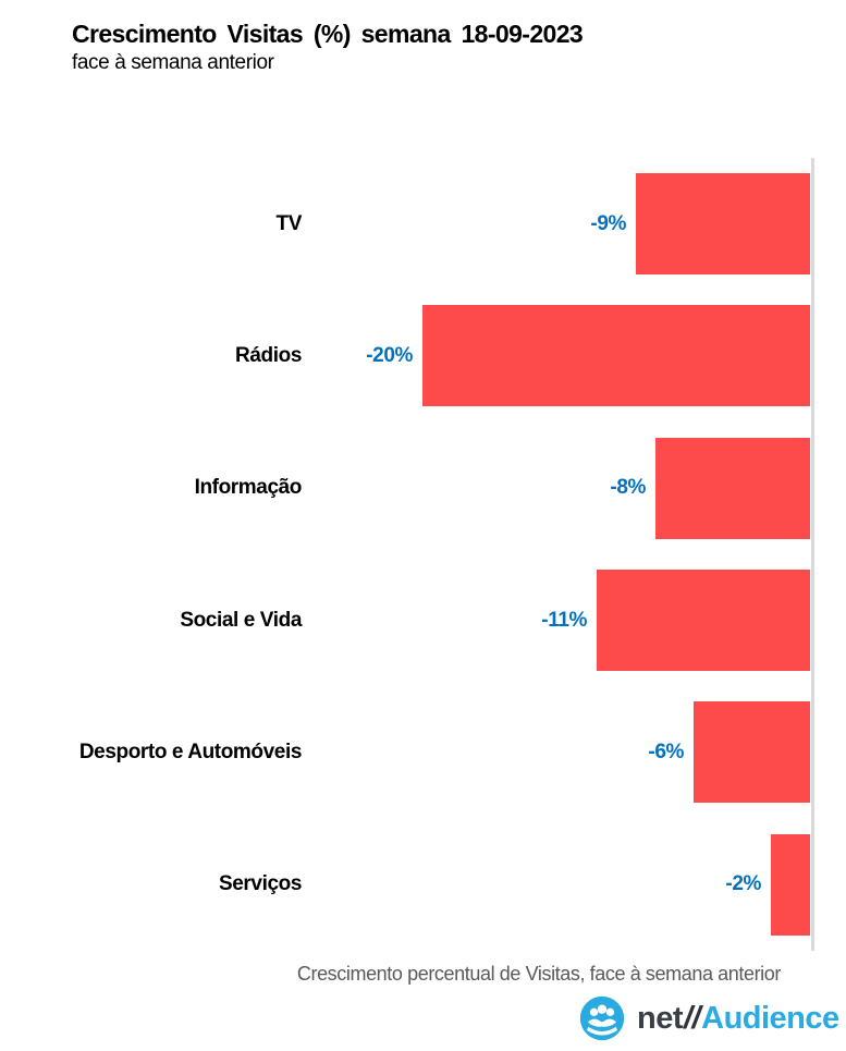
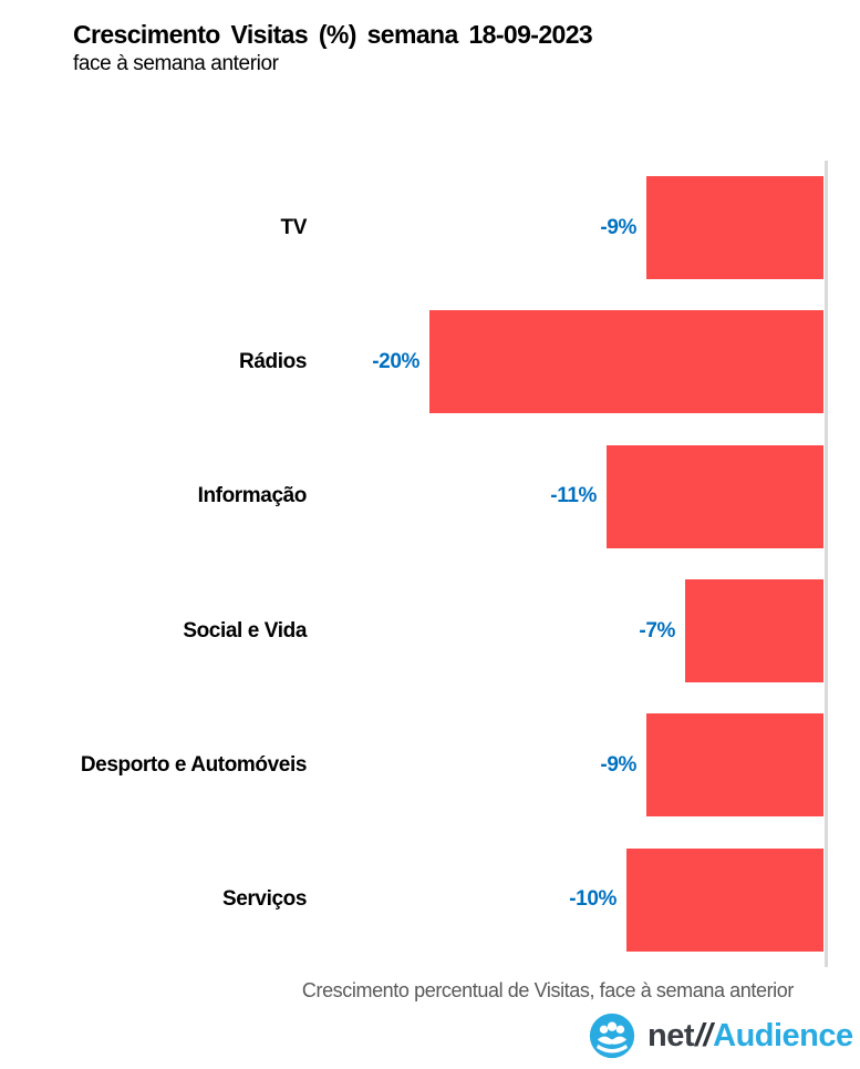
Informação: -8% -> -11%
Social e Vida: -11% -> -7%
Desporto e Automóveis: -6% -> -9%
Serviços: -2% -> -10%
